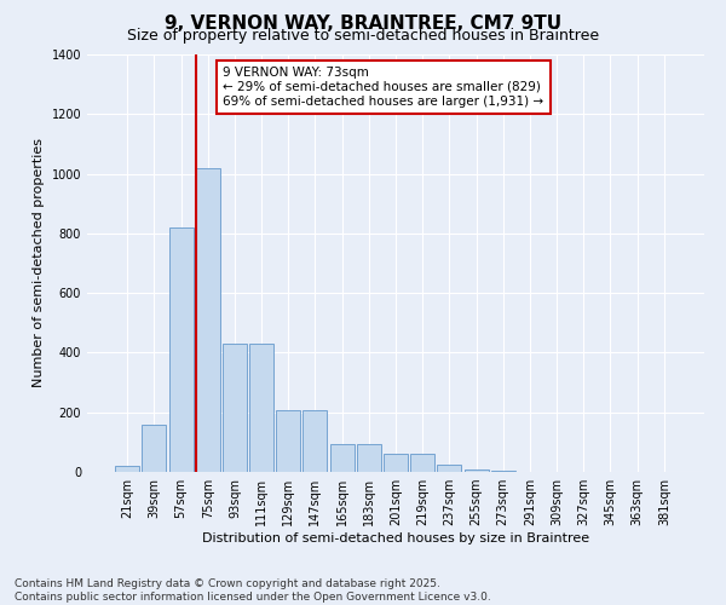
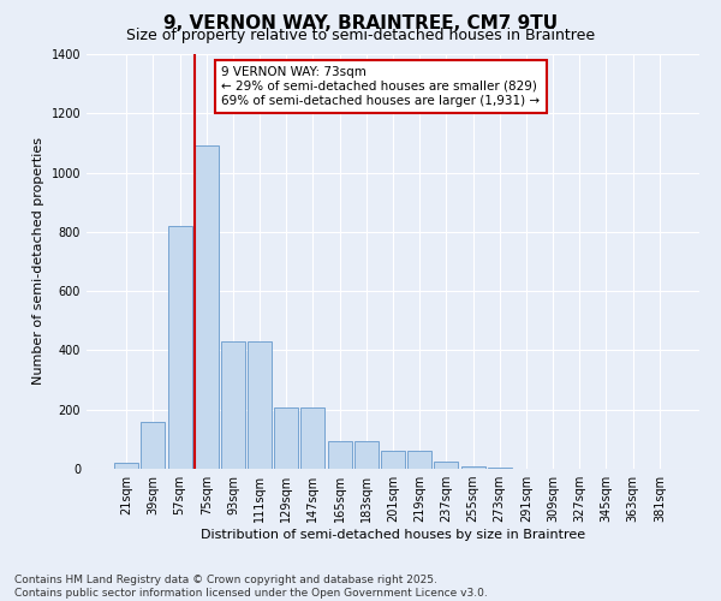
75sqm: 1020 -> 1090
